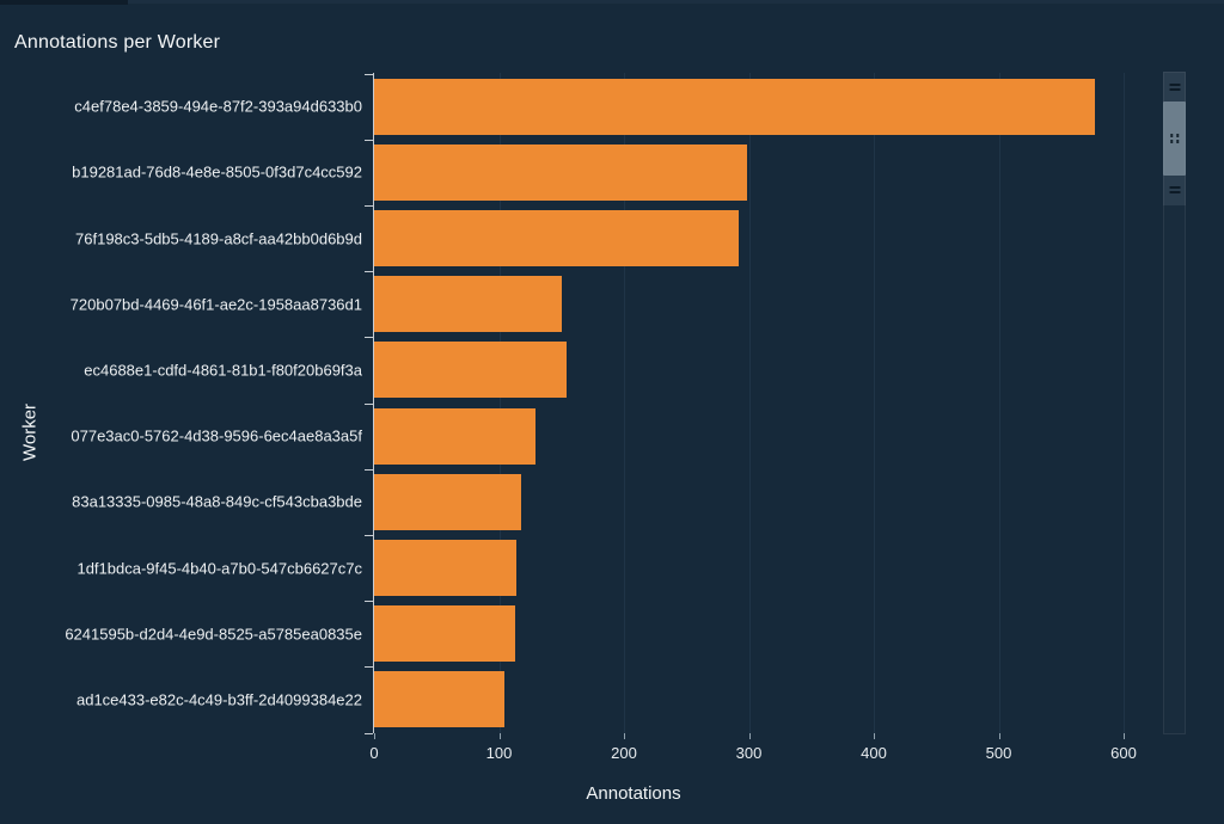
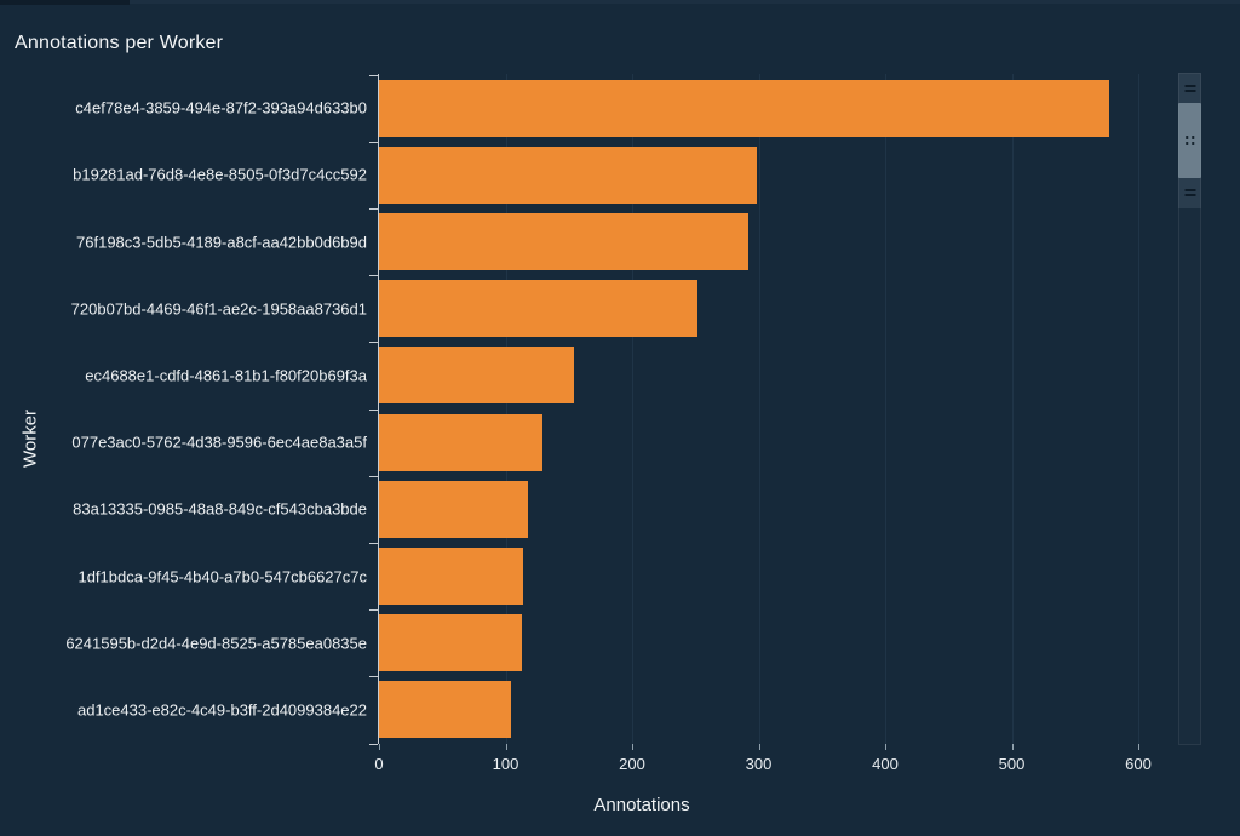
720b07bd-4469-46f1-ae2c-1958aa8736d1: 150 -> 252
